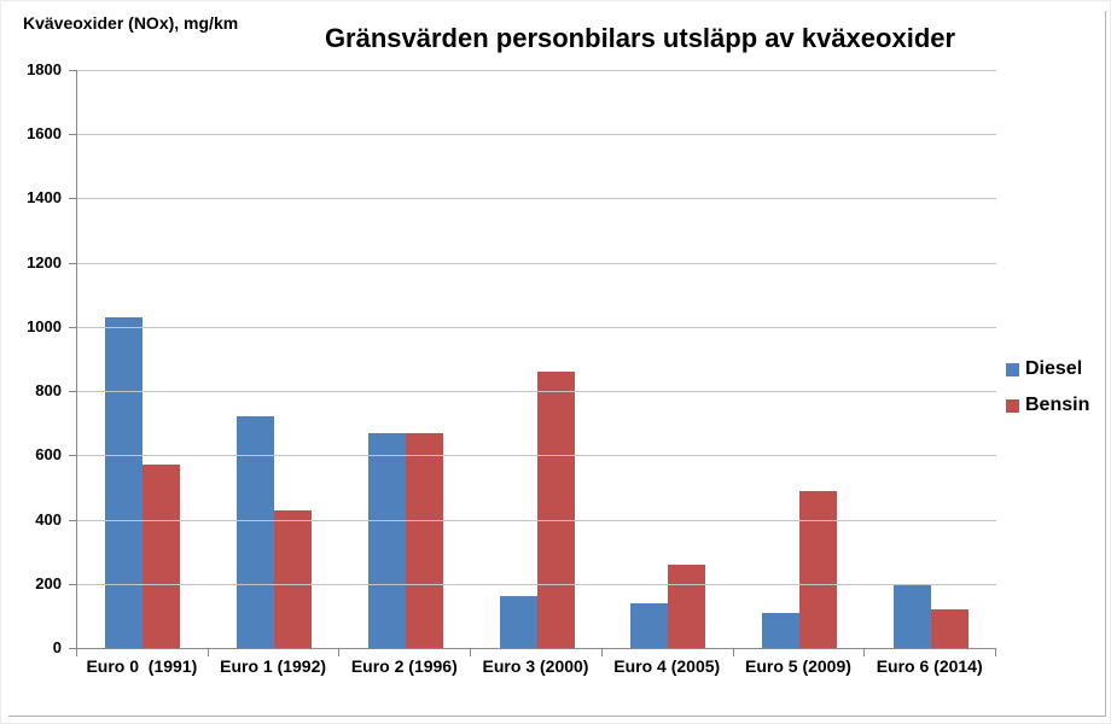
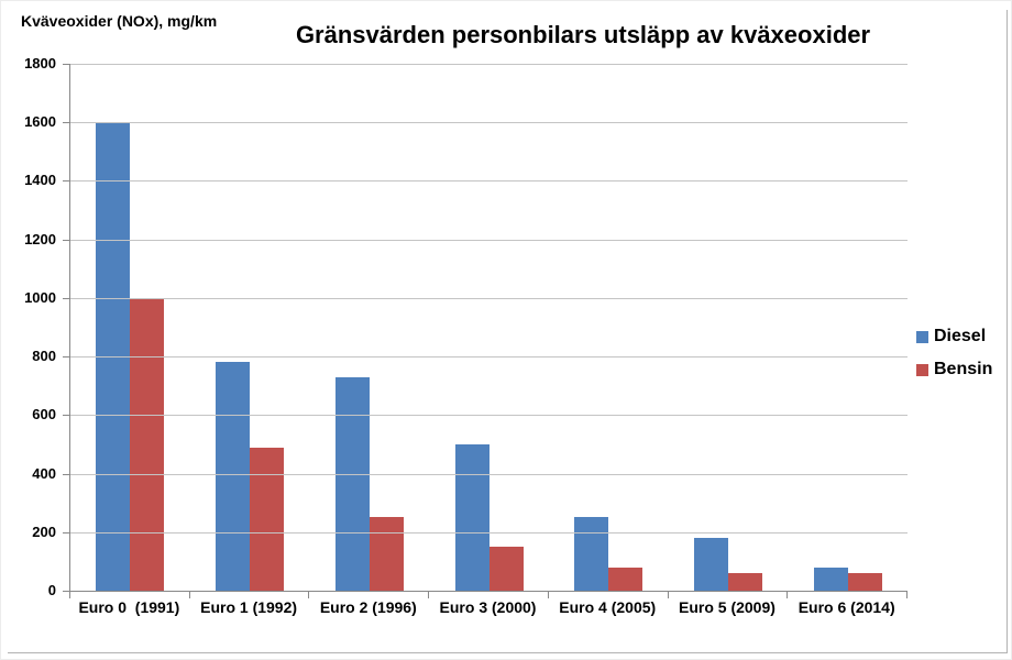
Diesel/Euro 0 (1991): 1030 -> 1600
Bensin/Euro 0 (1991): 570 -> 1000
Diesel/Euro 1 (1992): 720 -> 780
Bensin/Euro 1 (1992): 430 -> 490
Diesel/Euro 2 (1996): 670 -> 730
Bensin/Euro 2 (1996): 670 -> 250
Diesel/Euro 3 (2000): 160 -> 500
Bensin/Euro 3 (2000): 860 -> 150
Diesel/Euro 4 (2005): 140 -> 250
Bensin/Euro 4 (2005): 260 -> 80
Diesel/Euro 5 (2009): 110 -> 180
Bensin/Euro 5 (2009): 490 -> 60
Diesel/Euro 6 (2014): 200 -> 80
Bensin/Euro 6 (2014): 120 -> 60
